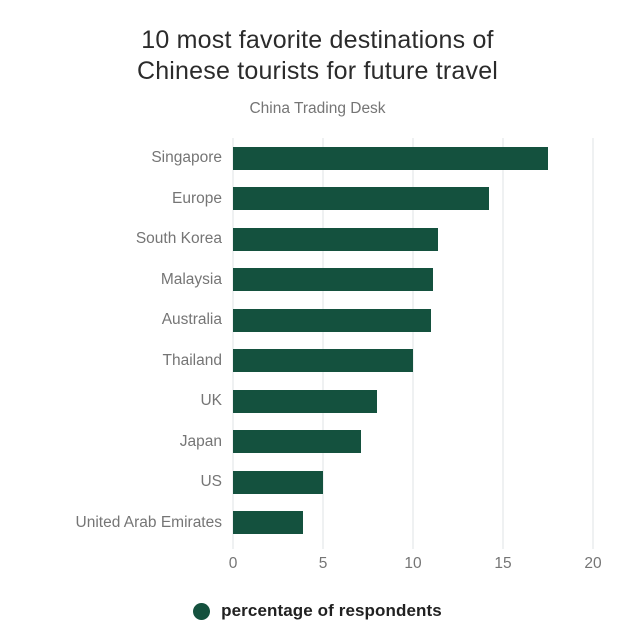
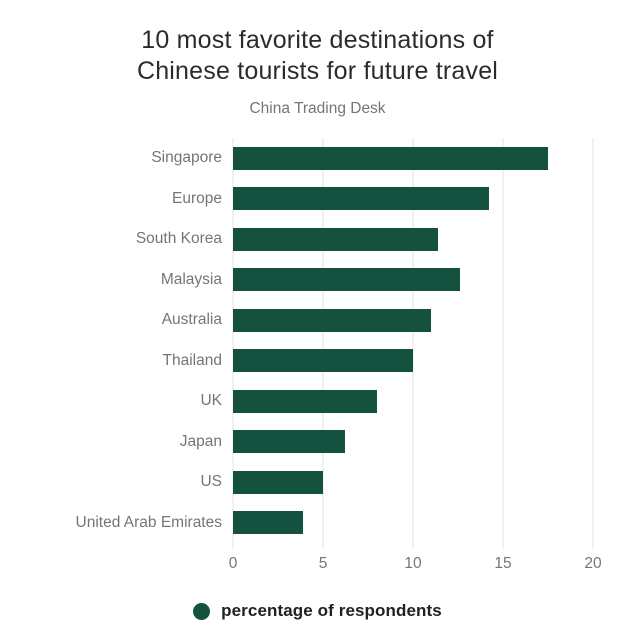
Malaysia: 11.1 -> 12.6
Japan: 7.1 -> 6.2
